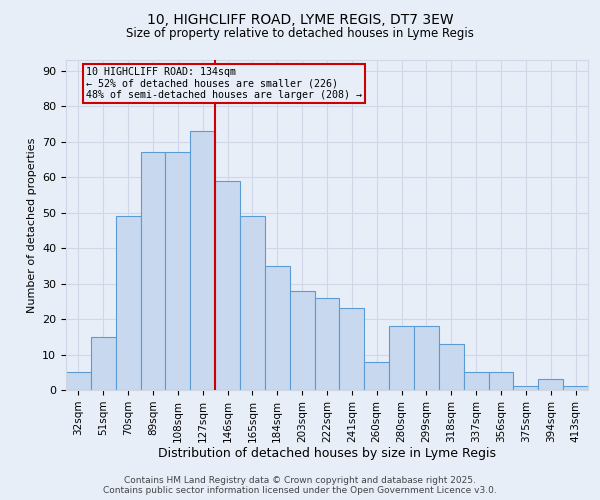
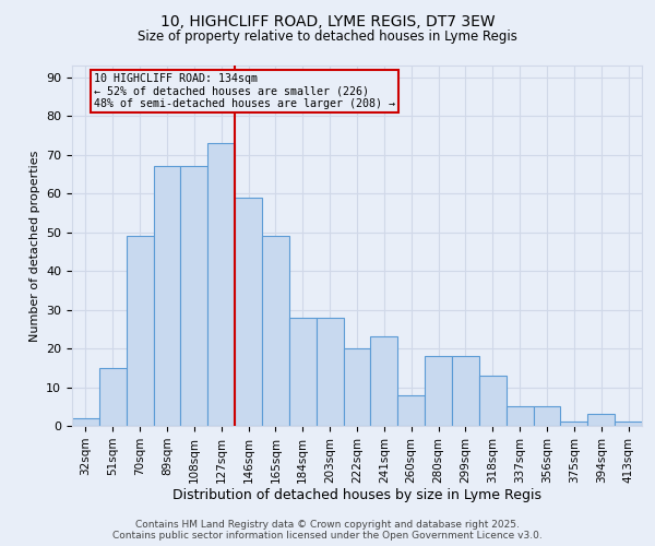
32sqm: 5 -> 2
184sqm: 35 -> 28
222sqm: 26 -> 20
